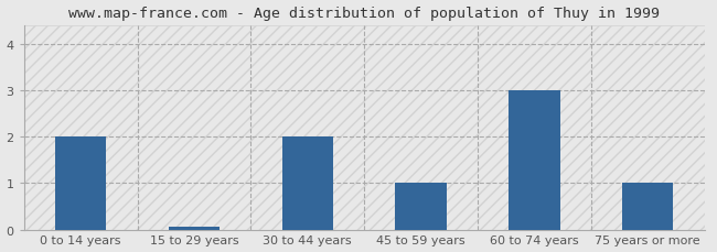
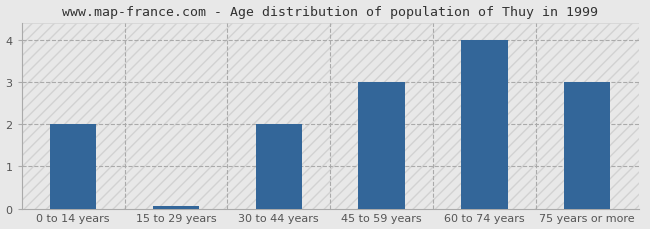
45 to 59 years: 1.00 -> 3.00
60 to 74 years: 3.00 -> 4.00
75 years or more: 1.00 -> 3.00
